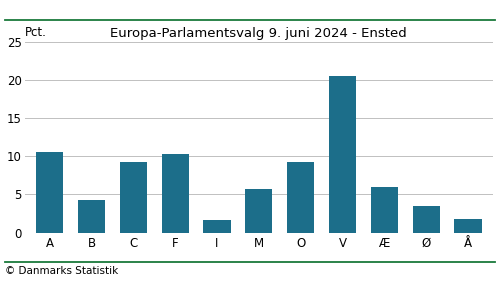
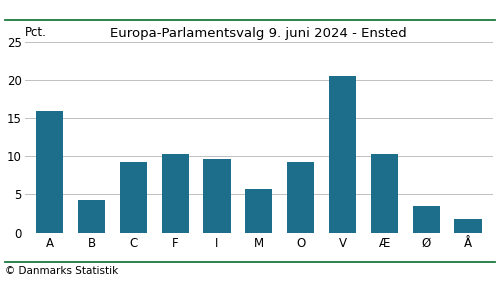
A: 10.6 -> 16.0
I: 1.6 -> 9.7
Æ: 6.0 -> 10.3
